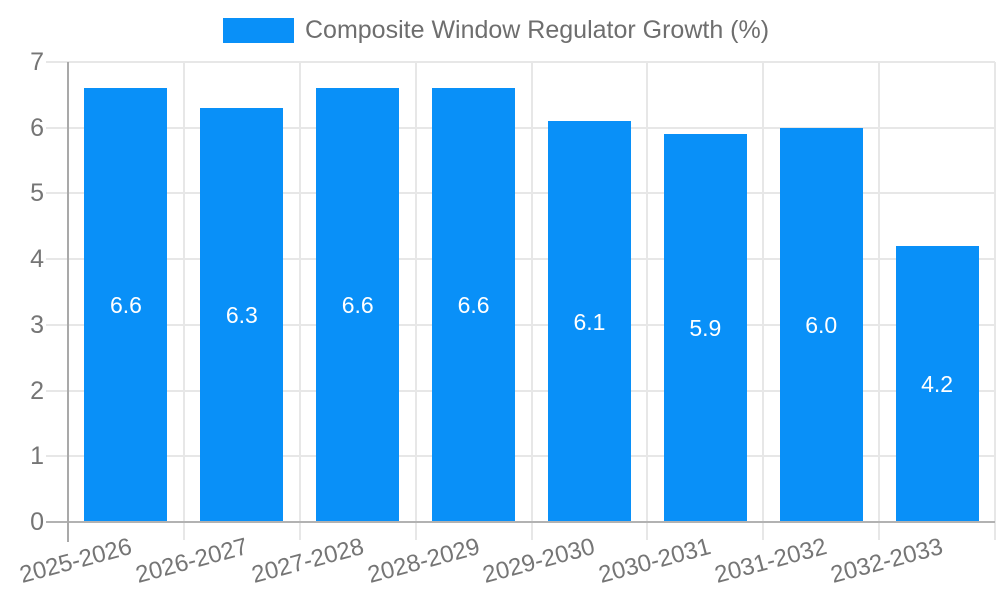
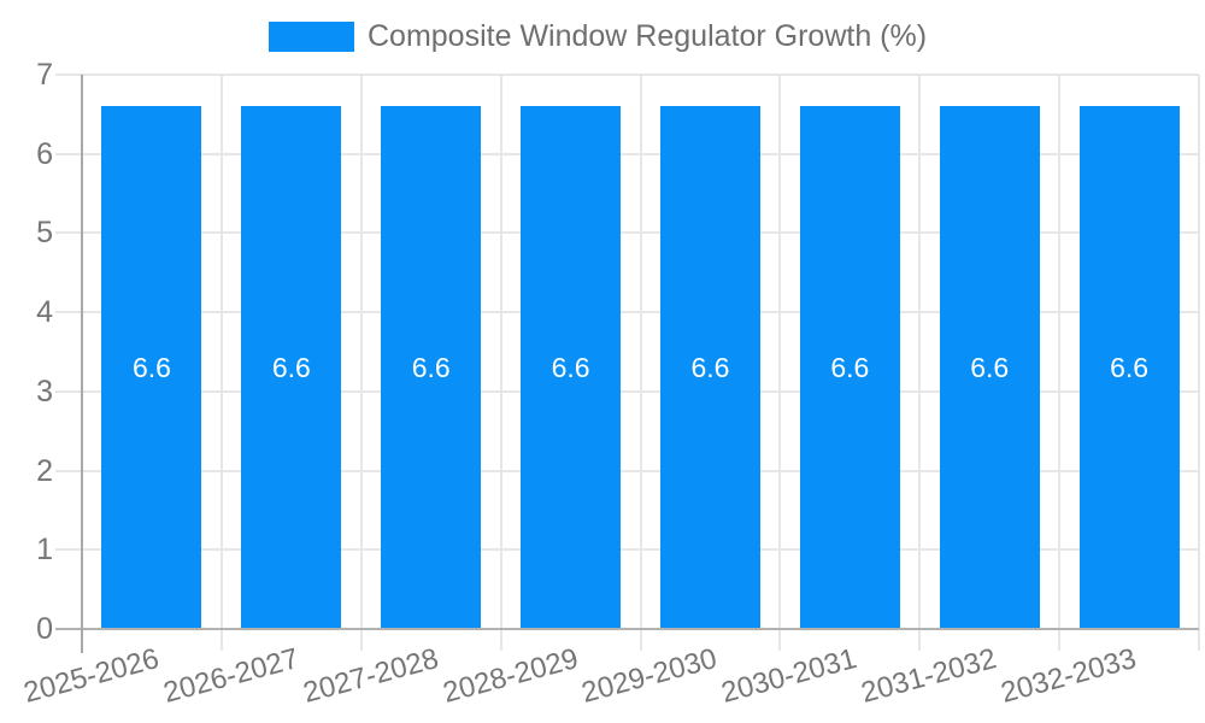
2026-2027: 6.3 -> 6.6
2029-2030: 6.1 -> 6.6
2030-2031: 5.9 -> 6.6
2031-2032: 6.0 -> 6.6
2032-2033: 4.2 -> 6.6
